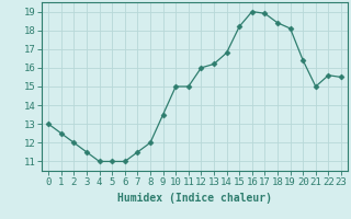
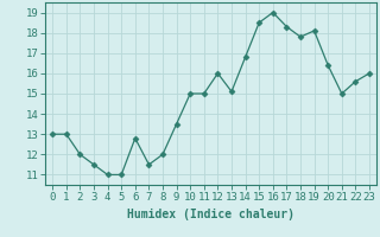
1: 12.5 -> 13.0
6: 11.0 -> 12.8
13: 16.2 -> 15.1
15: 18.2 -> 18.5
17: 18.9 -> 18.3
18: 18.4 -> 17.8
23: 15.5 -> 16.0
